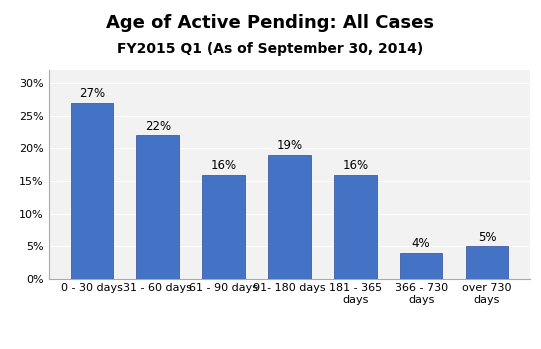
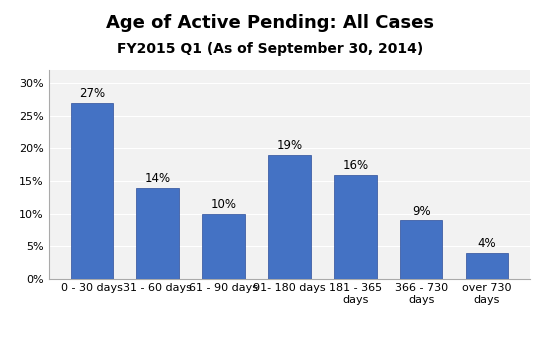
31 - 60 days: 22% -> 14%
61 - 90 days: 16% -> 10%
366 - 730 days: 4% -> 9%
over 730 days: 5% -> 4%
